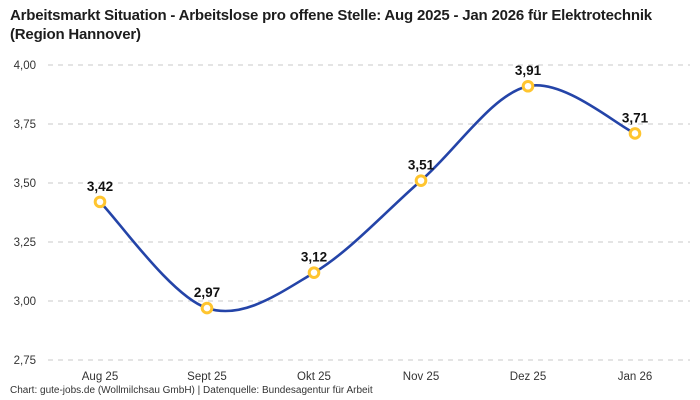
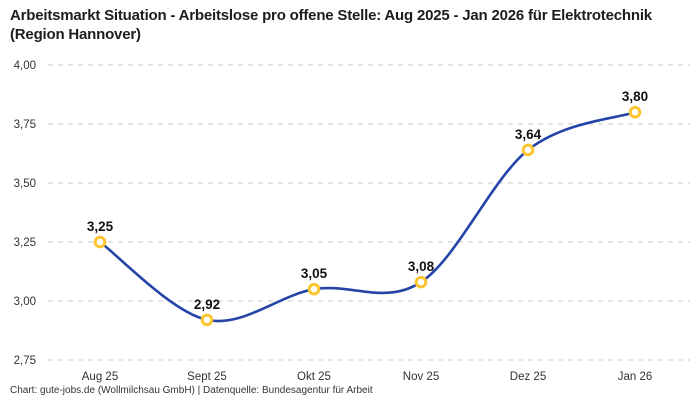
Aug 25: 3,42 -> 3,25
Sept 25: 2,97 -> 2,92
Okt 25: 3,12 -> 3,05
Nov 25: 3,51 -> 3,08
Dez 25: 3,91 -> 3,64
Jan 26: 3,71 -> 3,80
